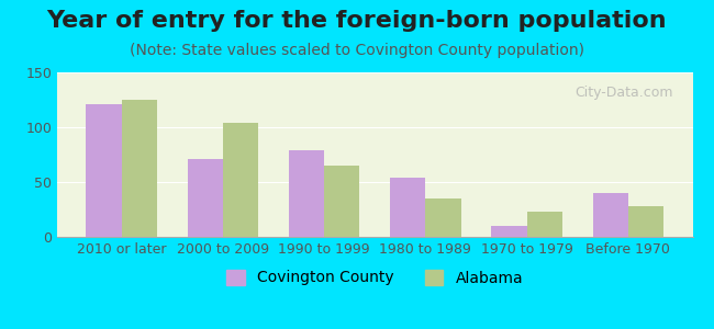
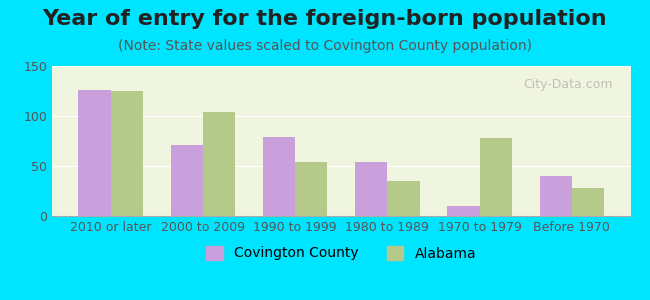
Covington County/2010 or later: 121 -> 126
Alabama/1990 to 1999: 65 -> 54
Alabama/1970 to 1979: 23 -> 78
